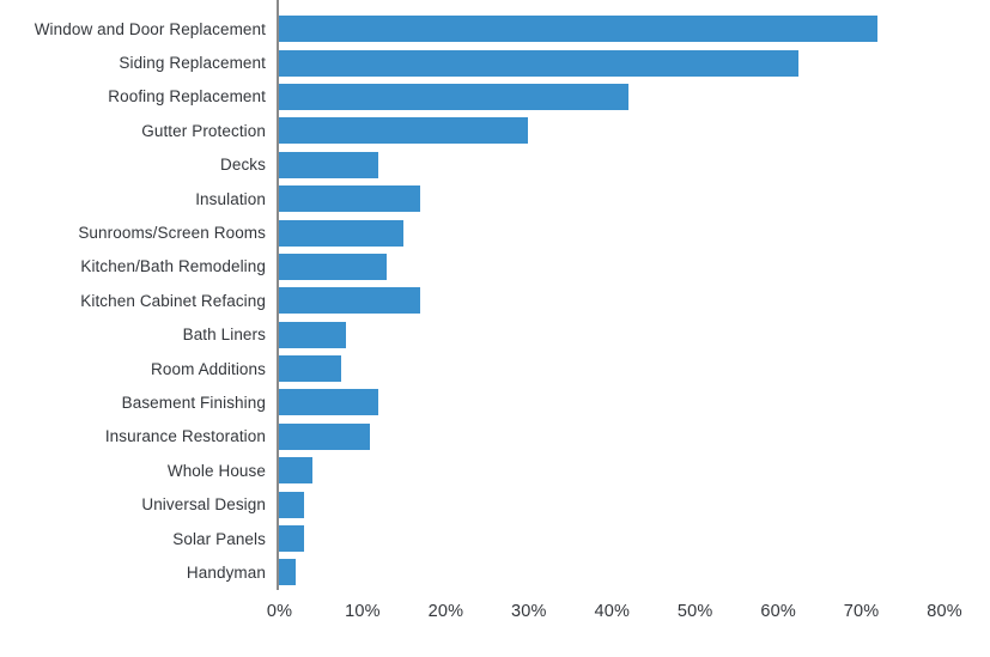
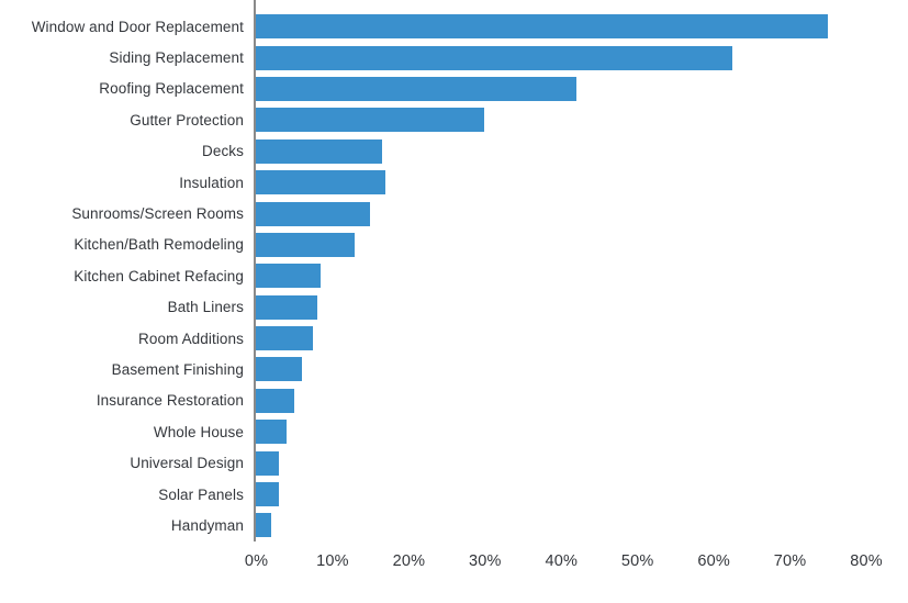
Window and Door Replacement: 72% -> 75%
Decks: 12% -> 16%
Kitchen Cabinet Refacing: 17% -> 8%
Basement Finishing: 12% -> 6%
Insurance Restoration: 11% -> 5%
